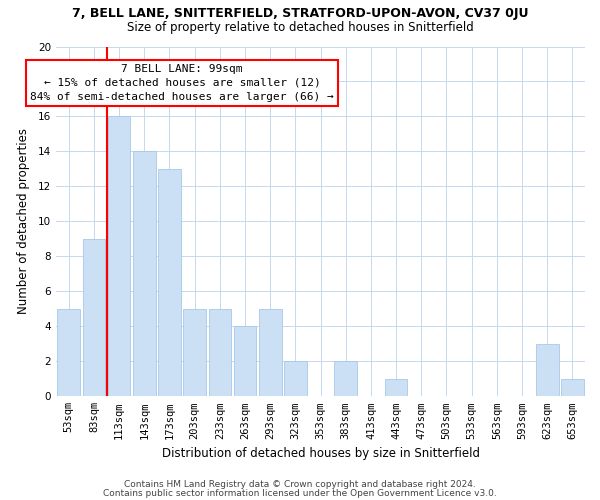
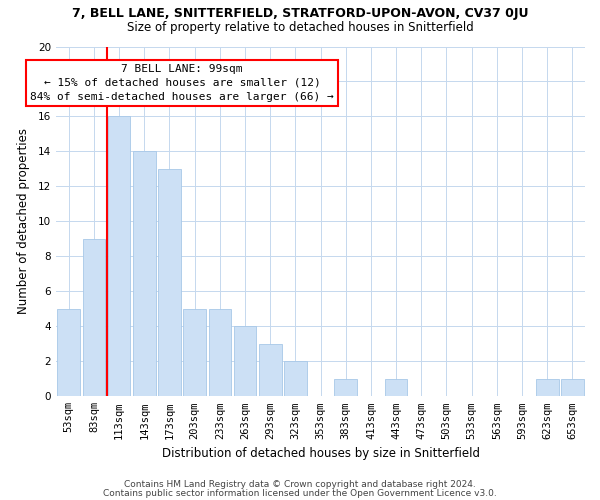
293sqm: 5 -> 3
383sqm: 2 -> 1
623sqm: 3 -> 1
